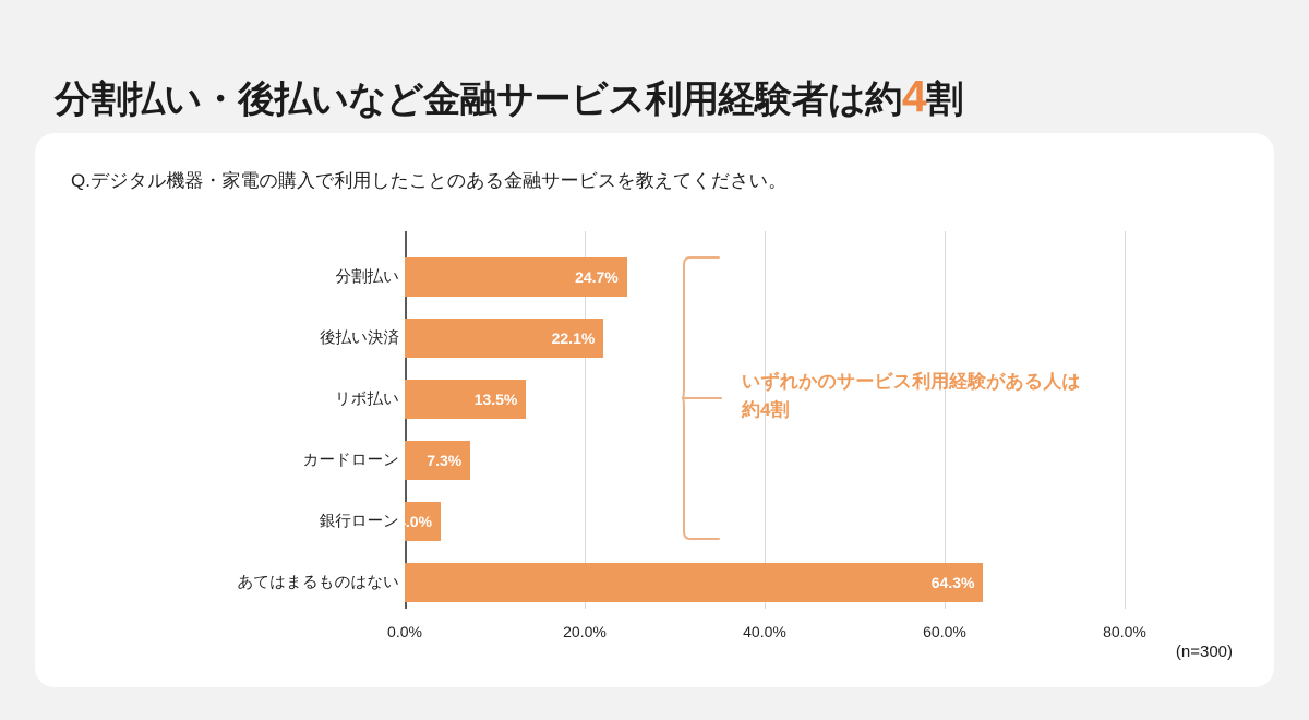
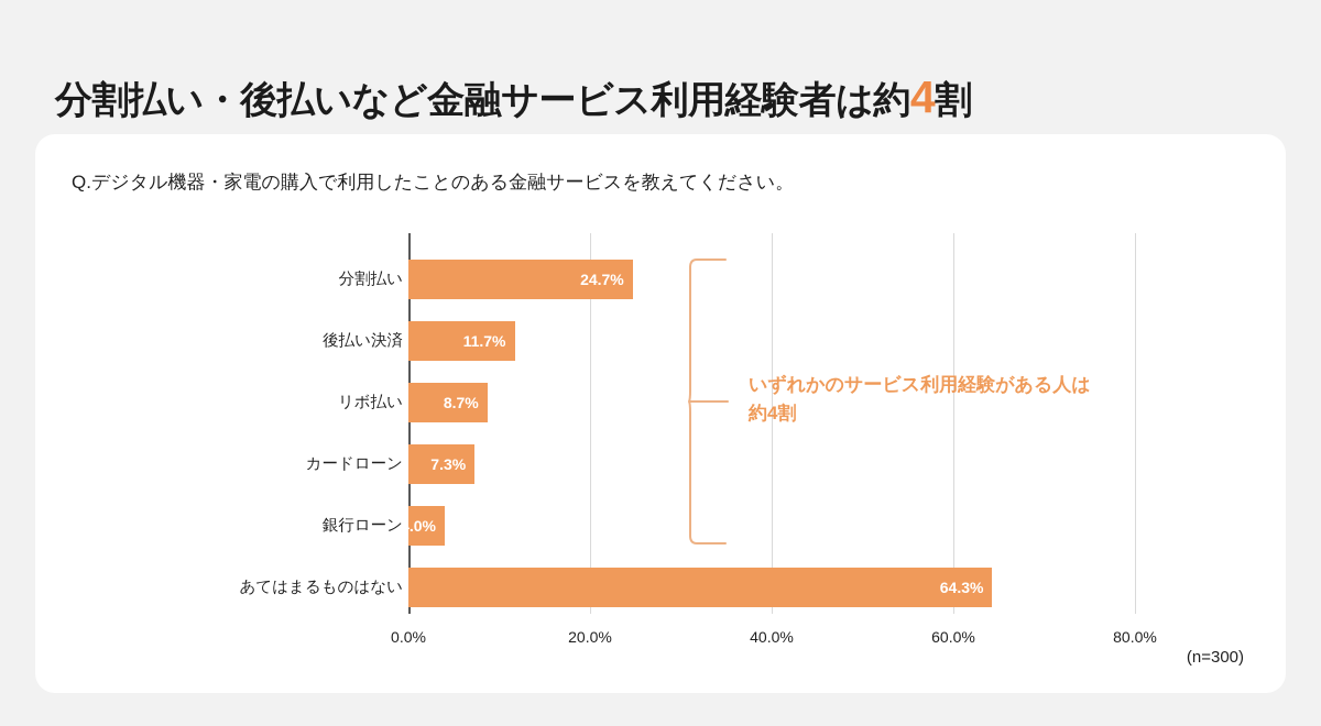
後払い決済: 22.1% -> 11.7%
リボ払い: 13.5% -> 8.7%
